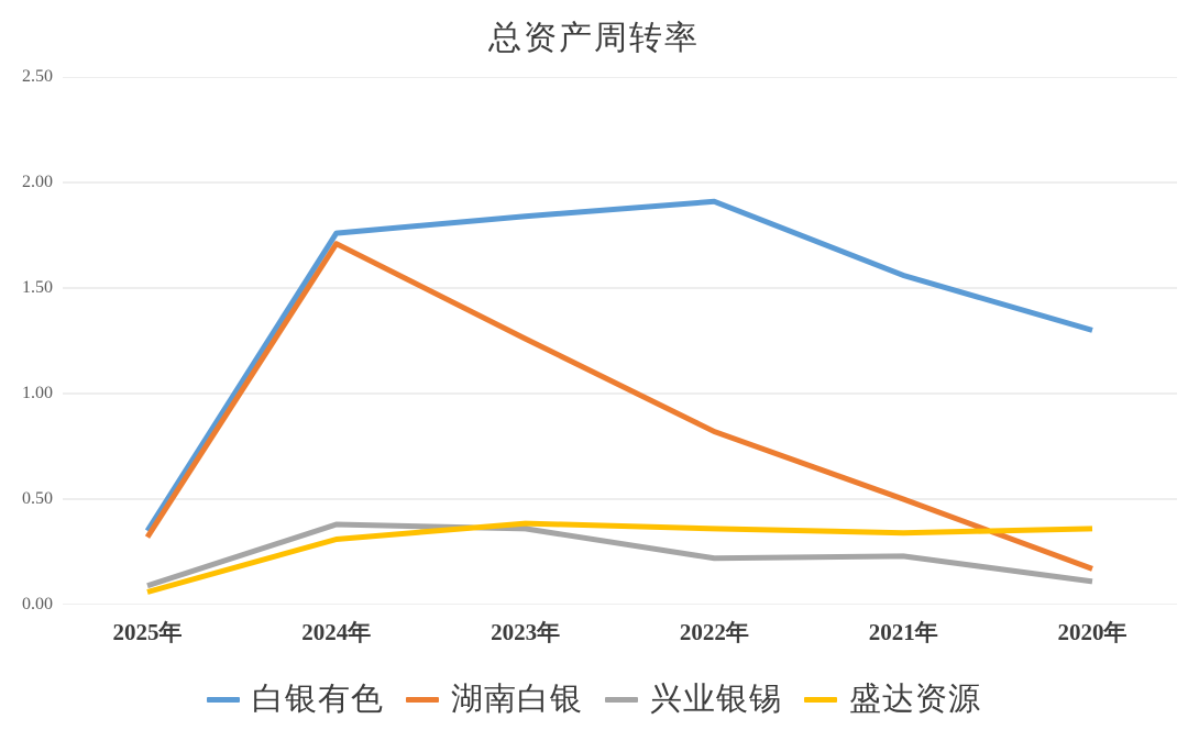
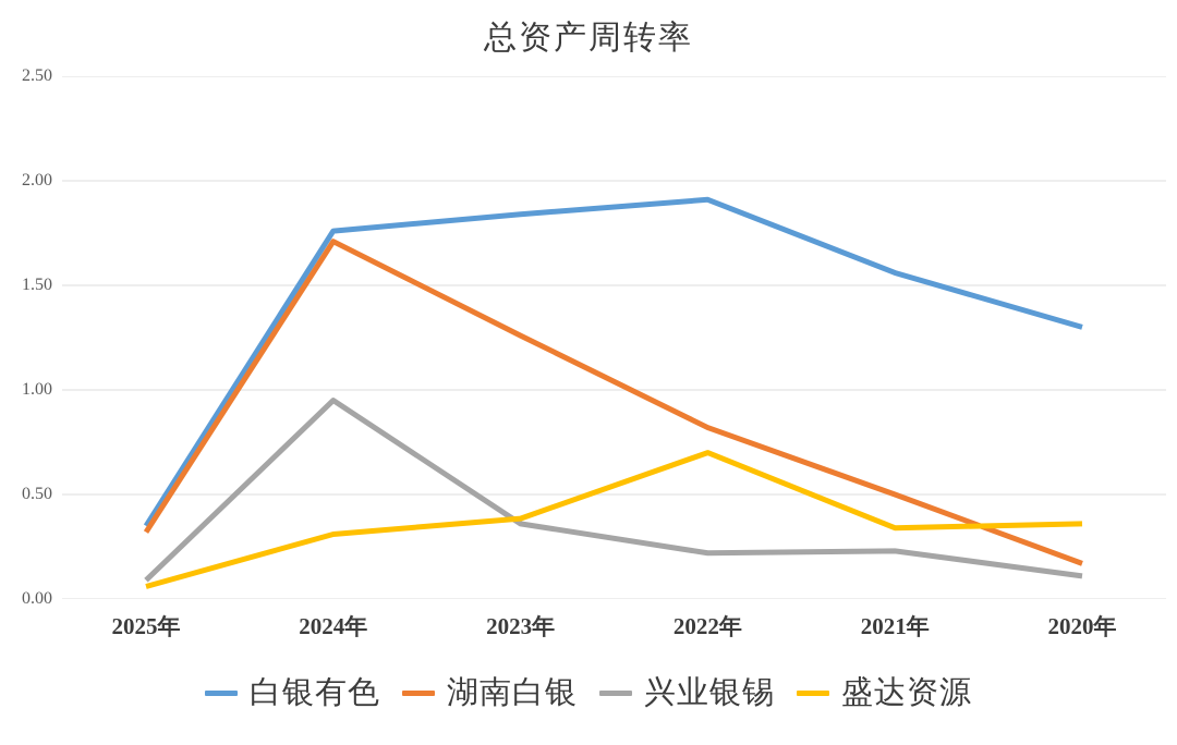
兴业银锡/2024年: 0.38 -> 0.95
盛达资源/2022年: 0.36 -> 0.70
